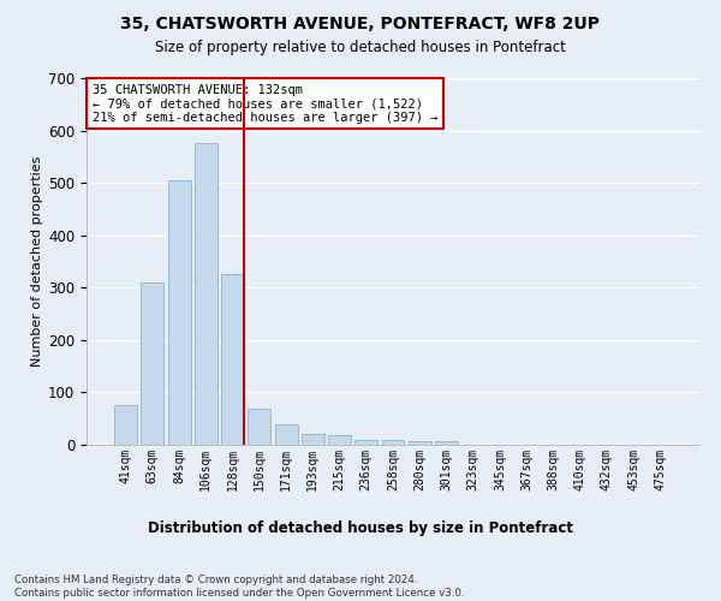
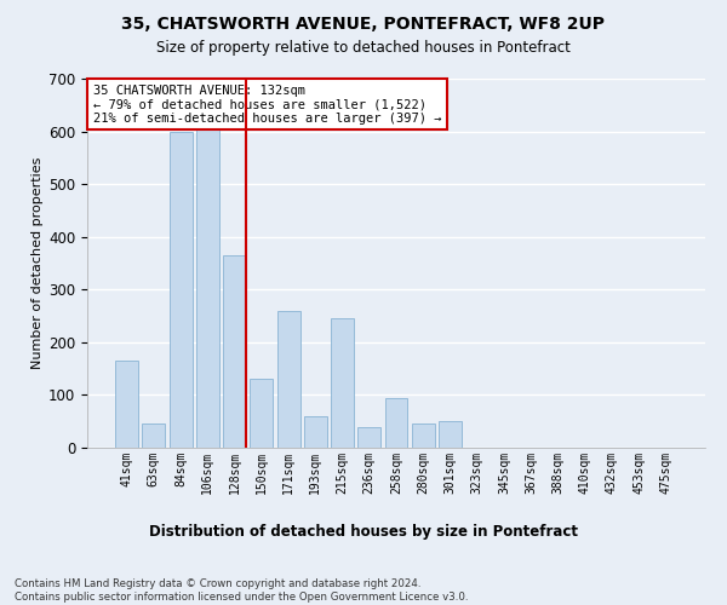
41sqm: 75 -> 165
63sqm: 310 -> 45
84sqm: 505 -> 600
106sqm: 575 -> 605
128sqm: 325 -> 365
150sqm: 68 -> 130
171sqm: 40 -> 260
193sqm: 20 -> 60
215sqm: 18 -> 245
236sqm: 10 -> 40
258sqm: 10 -> 95
280sqm: 8 -> 45
301sqm: 7 -> 50
